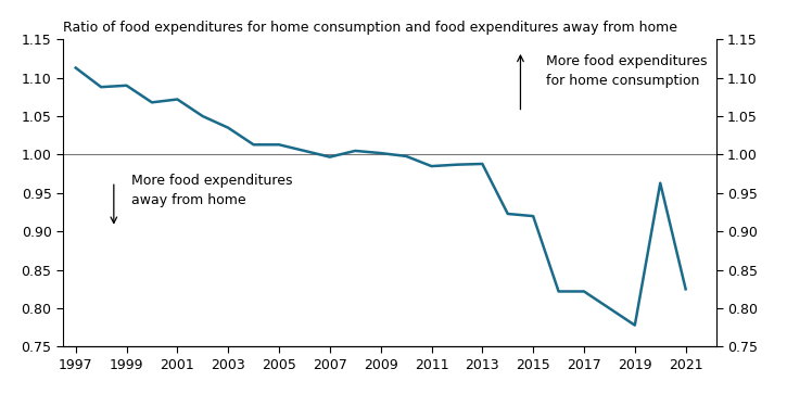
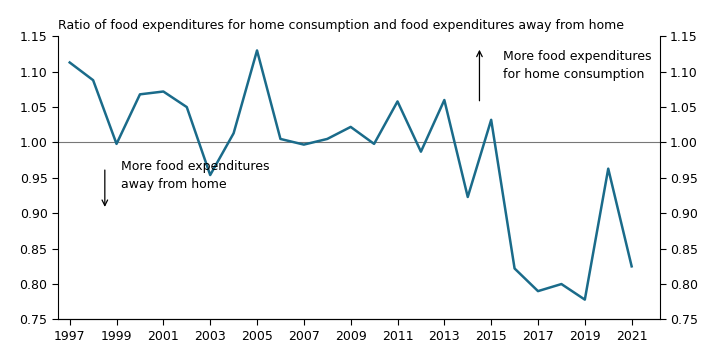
1999: 1.090 -> 0.998
2003: 1.035 -> 0.954
2005: 1.013 -> 1.130
2009: 1.002 -> 1.022
2011: 0.985 -> 1.058
2013: 0.988 -> 1.060
2015: 0.920 -> 1.032
2017: 0.822 -> 0.790
